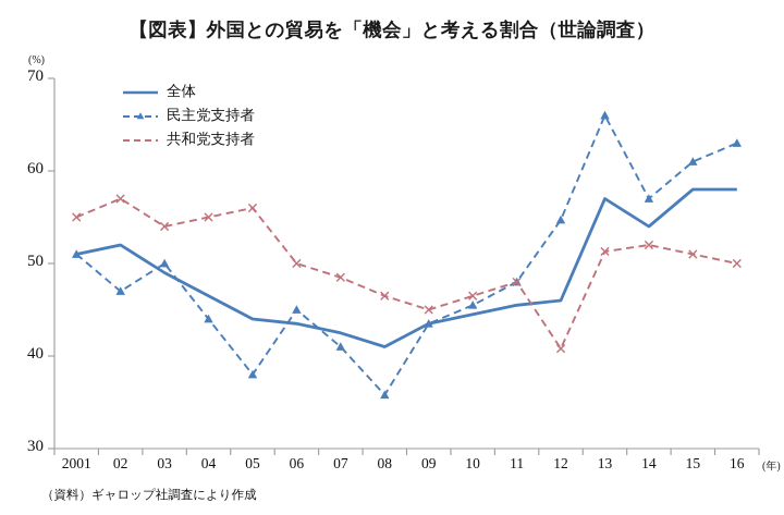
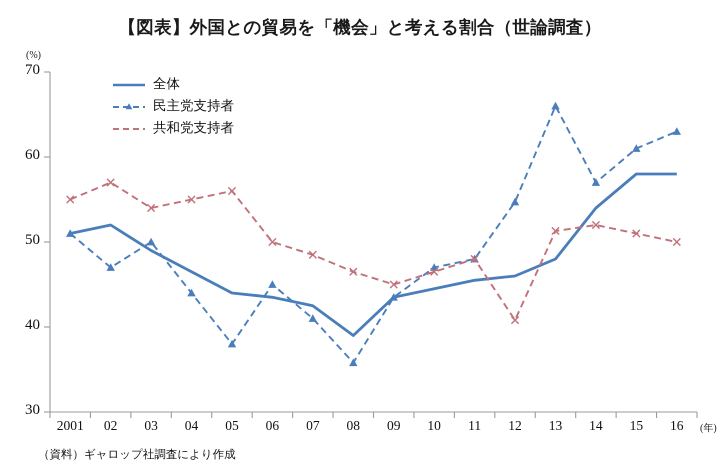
全体/08: 41 -> 39
民主党支持者/10: 46 -> 47
全体/13: 57 -> 48
